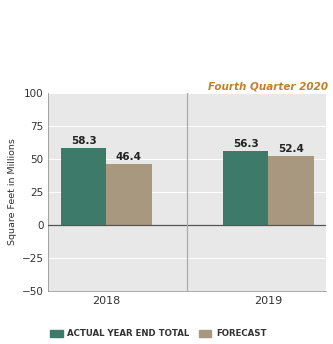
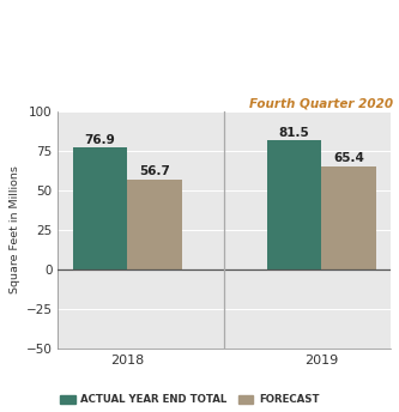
ACTUAL YEAR END TOTAL/2018: 58.3 -> 76.9
FORECAST/2018: 46.4 -> 56.7
ACTUAL YEAR END TOTAL/2019: 56.3 -> 81.5
FORECAST/2019: 52.4 -> 65.4
